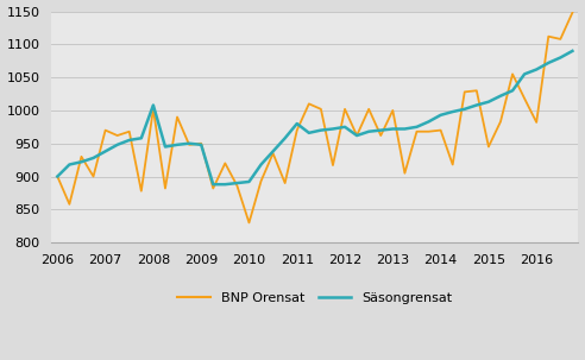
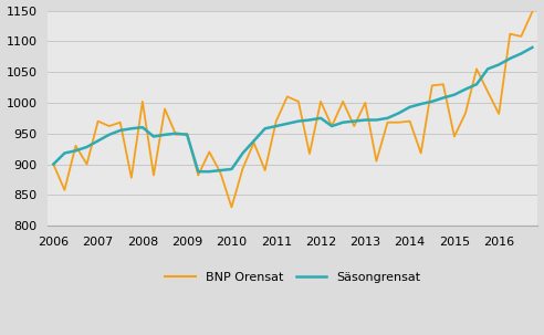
Säsongrensat/2008: 1008 -> 960
Säsongrensat/2011: 980 -> 962
